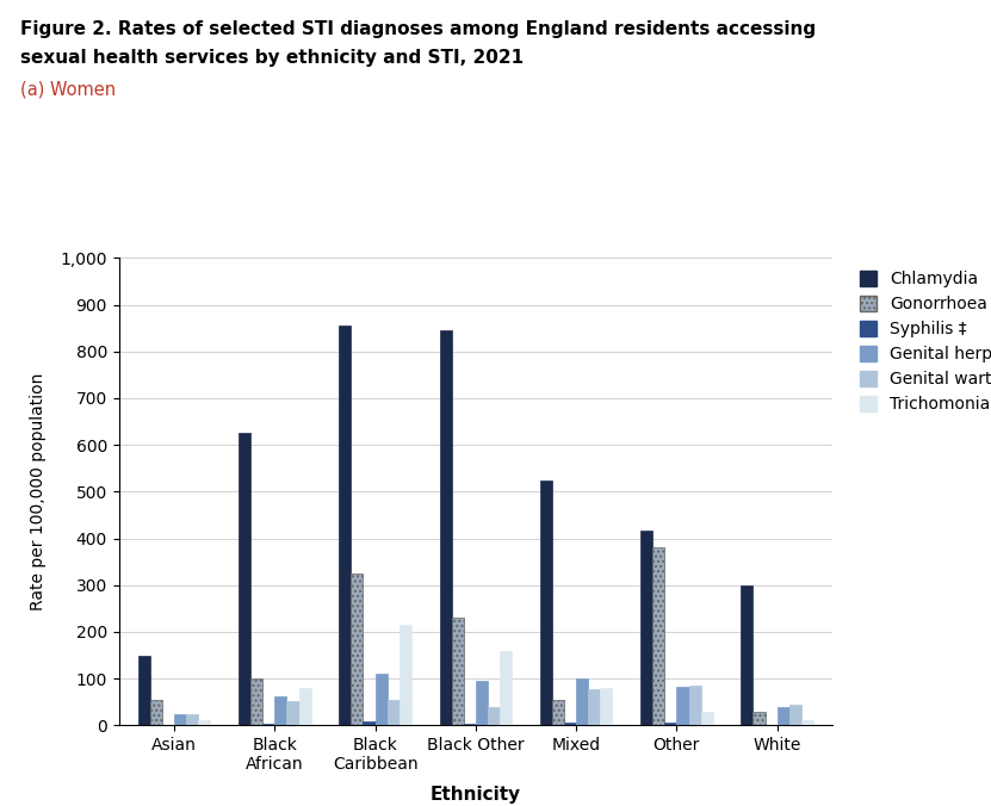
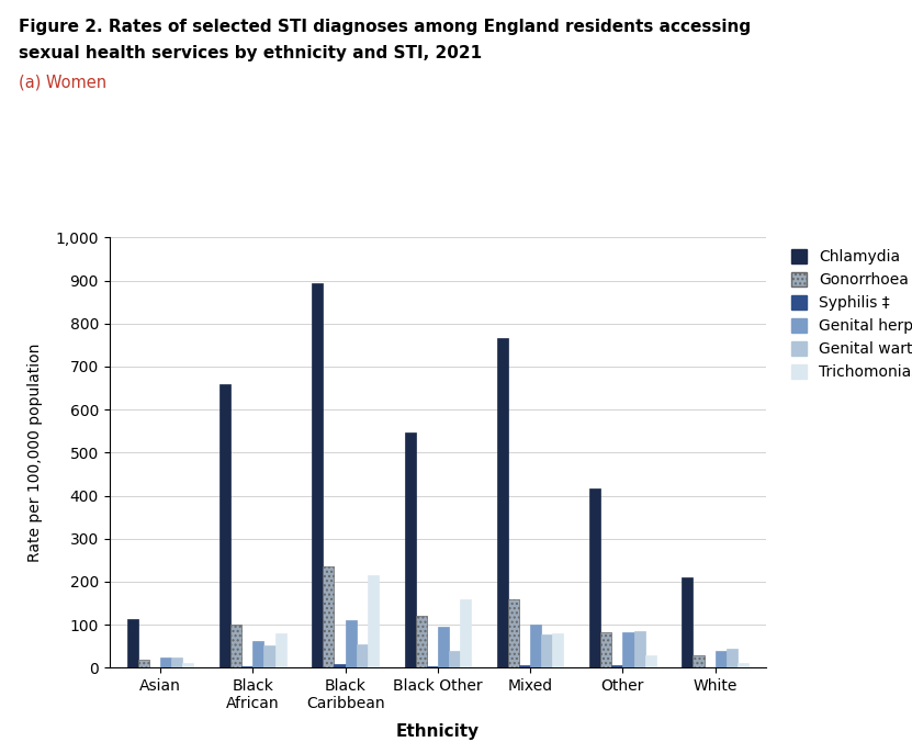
Chlamydia/Asian: 150 -> 113
Gonorrhoea/Asian: 55 -> 18
Chlamydia/Black African: 625 -> 660
Chlamydia/Black Caribbean: 855 -> 893
Gonorrhoea/Black Caribbean: 325 -> 235
Chlamydia/Black Other: 845 -> 548
Gonorrhoea/Black Other: 230 -> 120
Chlamydia/Mixed: 525 -> 765
Gonorrhoea/Mixed: 55 -> 160
Gonorrhoea/Other: 380 -> 83
Chlamydia/White: 300 -> 210
